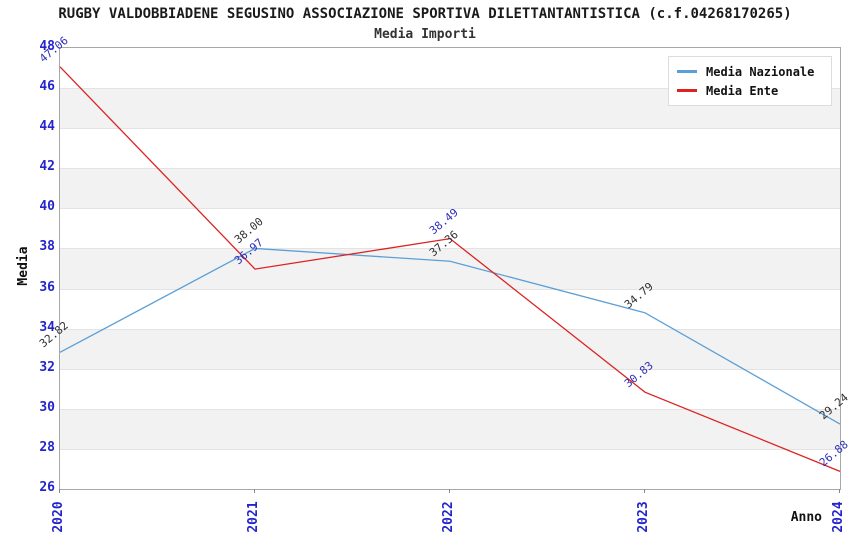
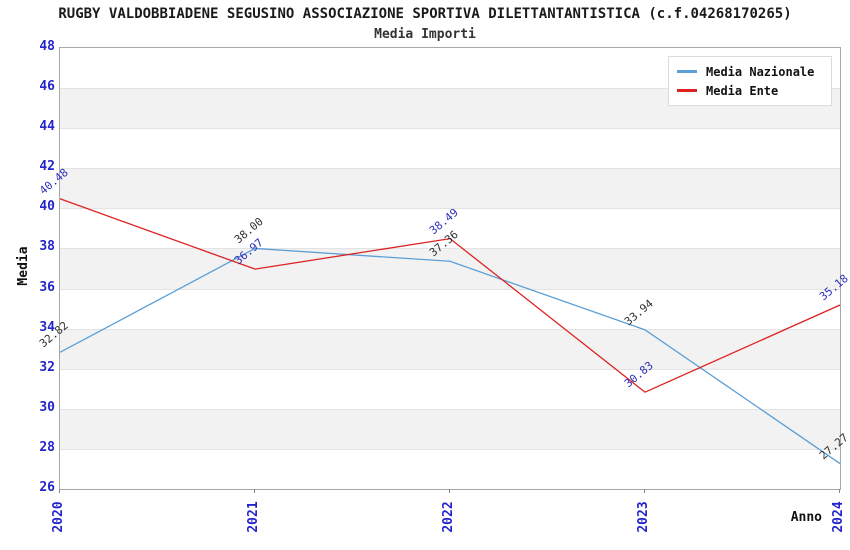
Media Ente/2020: 47.06 -> 40.48
Media Nazionale/2023: 34.79 -> 33.94
Media Nazionale/2024: 29.24 -> 27.27
Media Ente/2024: 26.88 -> 35.18
